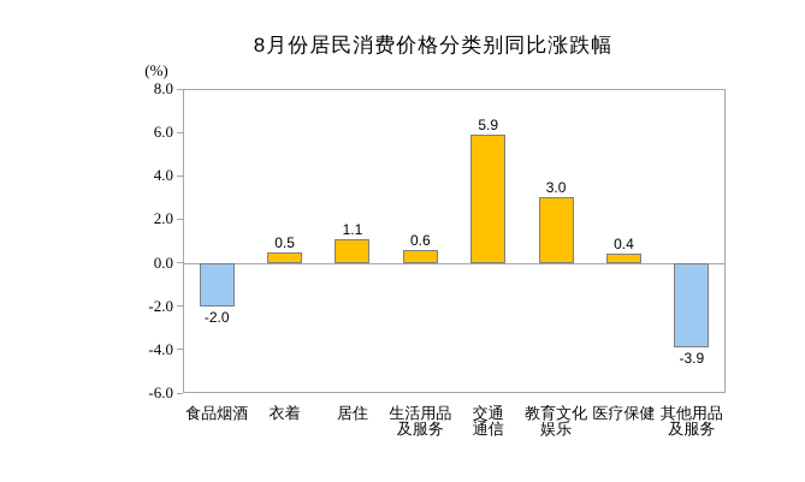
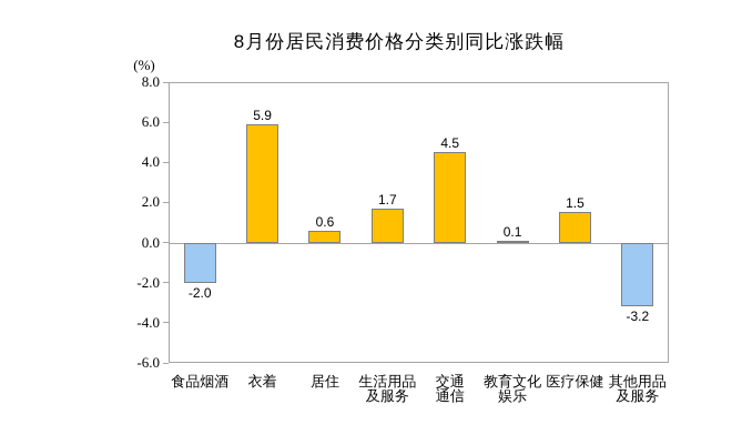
衣着: 0.5 -> 5.9
居住: 1.1 -> 0.6
生活用品及服务: 0.6 -> 1.7
交通通信: 5.9 -> 4.5
教育文化娱乐: 3.0 -> 0.1
医疗保健: 0.4 -> 1.5
其他用品及服务: -3.9 -> -3.2
